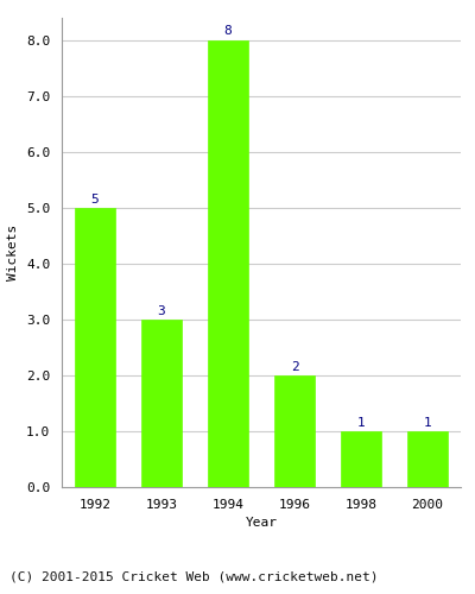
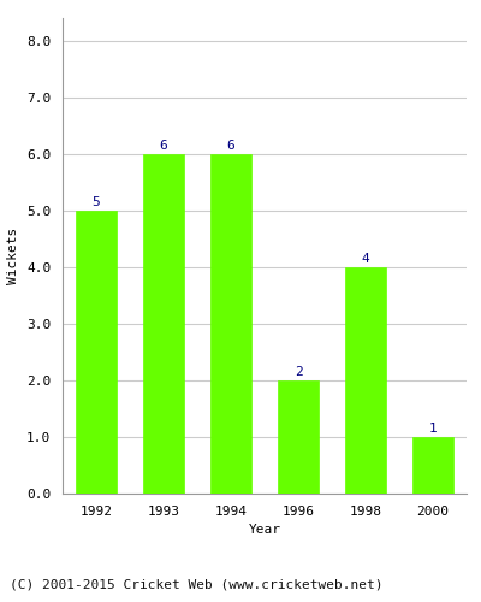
1993: 3 -> 6
1994: 8 -> 6
1998: 1 -> 4
